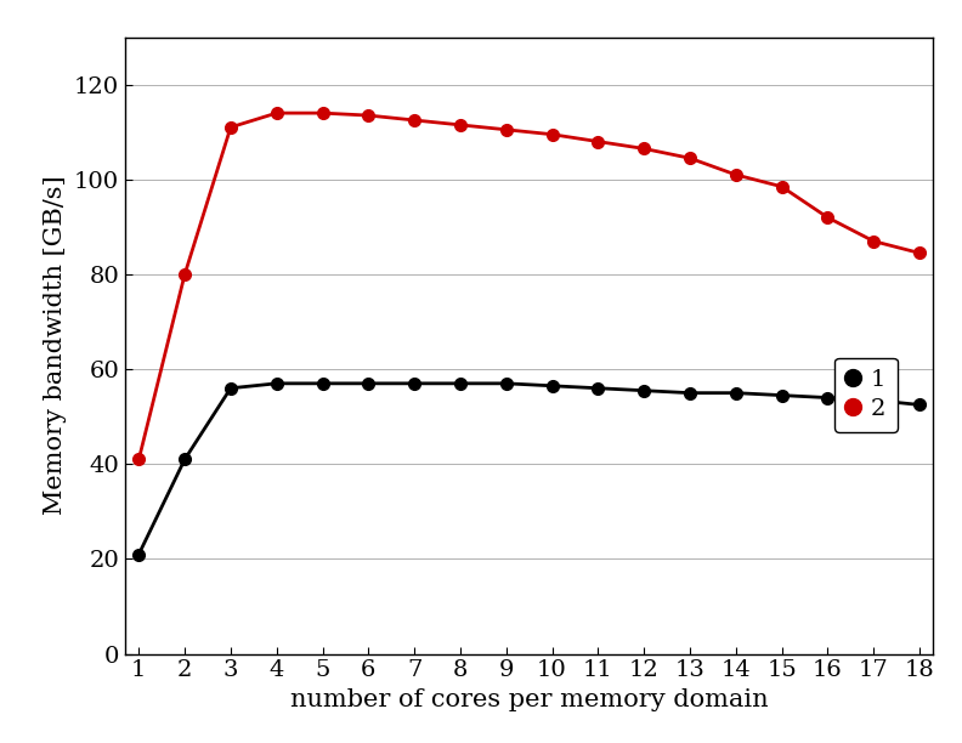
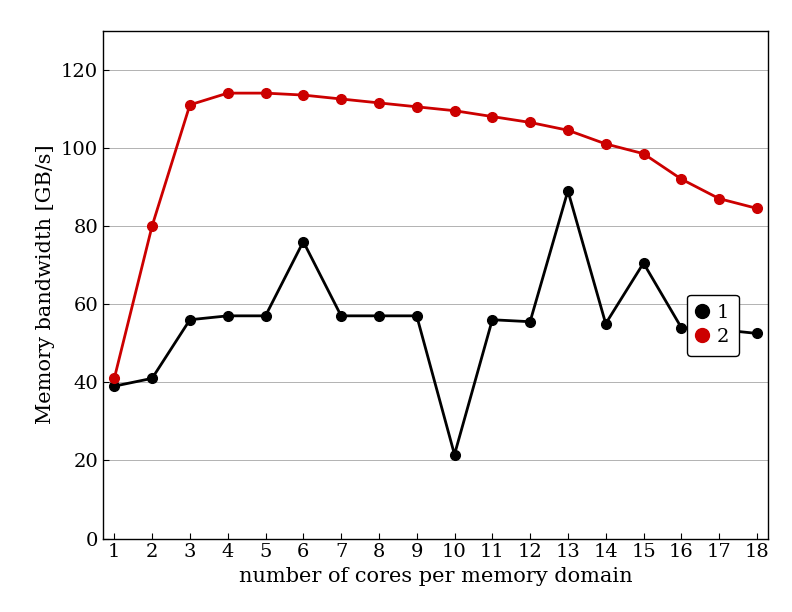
1/1: 21.0 -> 39.0
1/6: 57.0 -> 76.0
1/10: 56.5 -> 21.5
1/13: 55.0 -> 89.0
1/15: 54.5 -> 70.5
